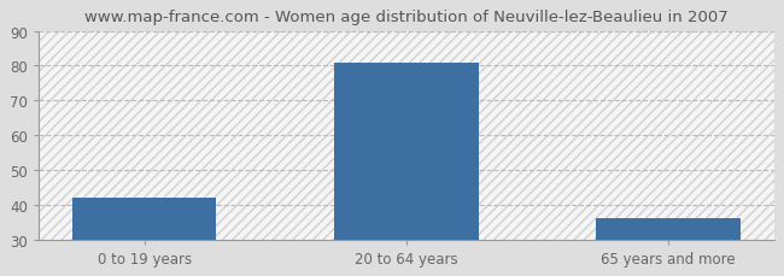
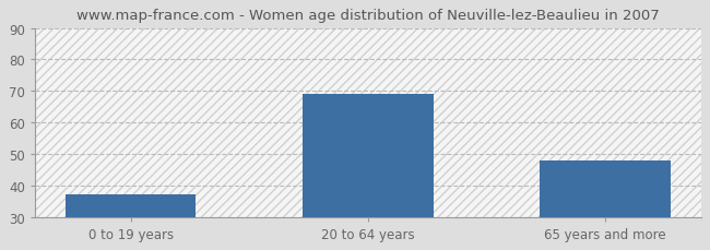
0 to 19 years: 42 -> 37
20 to 64 years: 81 -> 69
65 years and more: 36 -> 48
